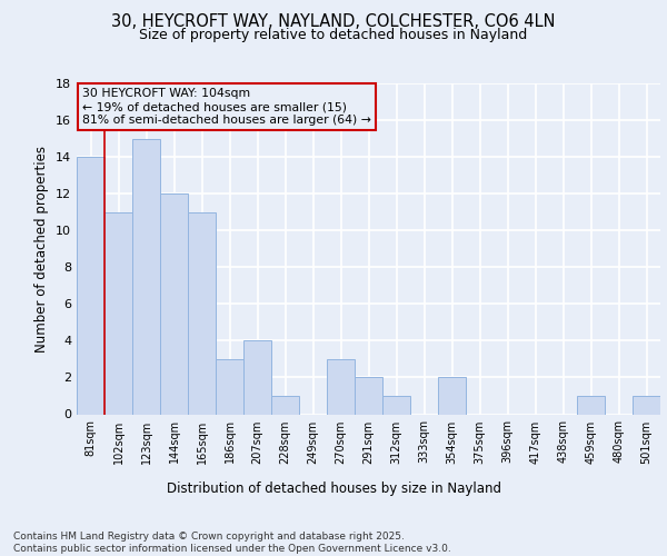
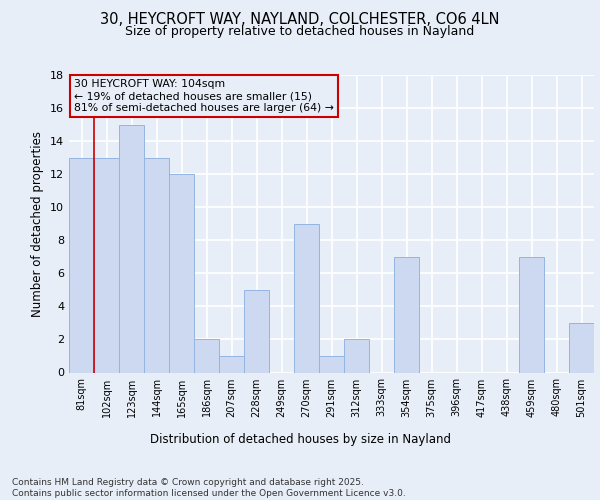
81sqm: 14 -> 13
102sqm: 11 -> 13
144sqm: 12 -> 13
165sqm: 11 -> 12
186sqm: 3 -> 2
207sqm: 4 -> 1
228sqm: 1 -> 5
270sqm: 3 -> 9
291sqm: 2 -> 1
312sqm: 1 -> 2
354sqm: 2 -> 7
459sqm: 1 -> 7
501sqm: 1 -> 3
